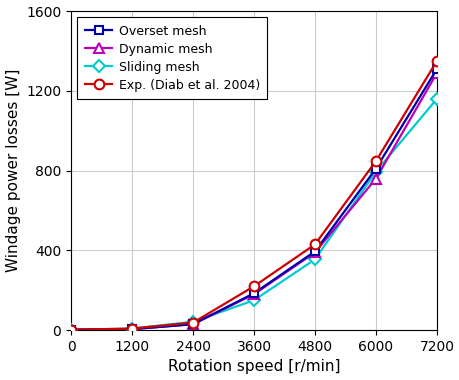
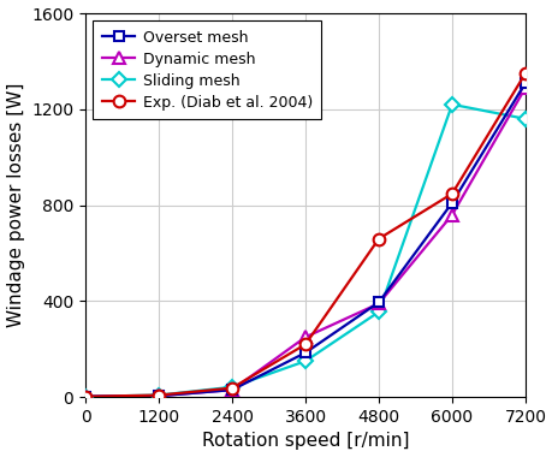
Dynamic mesh/3600: 180 -> 250
Exp. (Diab et al. 2004)/4800: 430 -> 660
Sliding mesh/6000: 800 -> 1220
